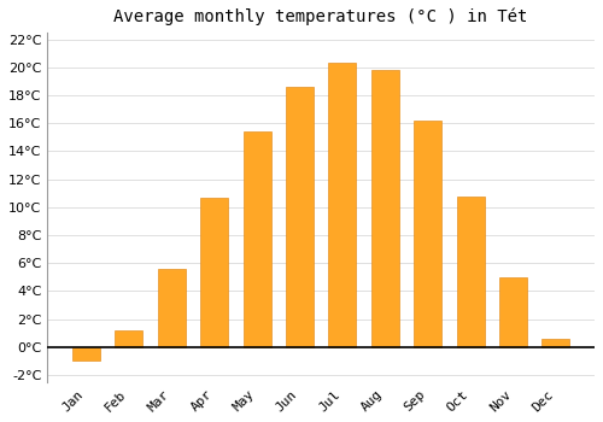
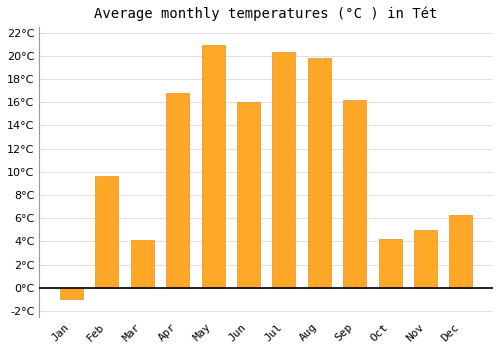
Feb: 1.2°C -> 9.6°C
Mar: 5.6°C -> 4.1°C
Apr: 10.7°C -> 16.8°C
May: 15.4°C -> 20.9°C
Jun: 18.6°C -> 16.0°C
Oct: 10.8°C -> 4.2°C
Dec: 0.6°C -> 6.3°C
